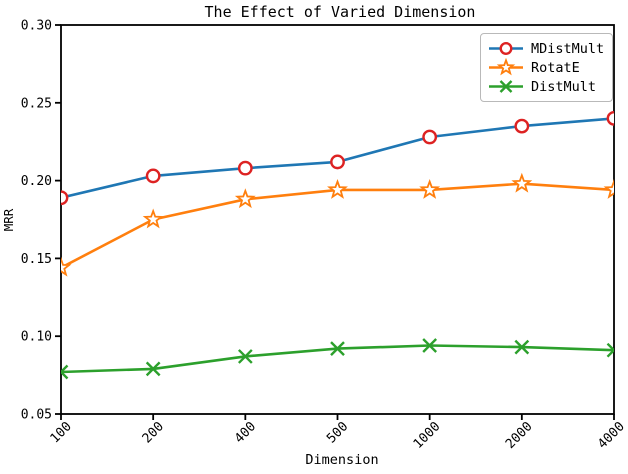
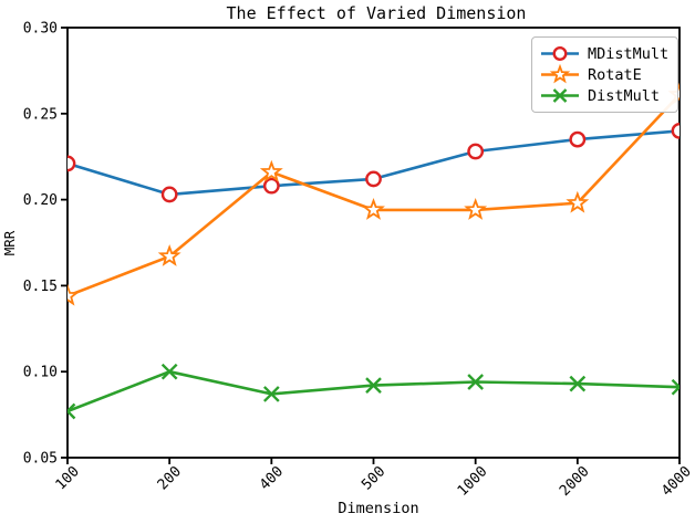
MDistMult/100: 0.189 -> 0.221
RotatE/200: 0.175 -> 0.167
DistMult/200: 0.079 -> 0.100
RotatE/400: 0.188 -> 0.216
RotatE/4000: 0.194 -> 0.261
